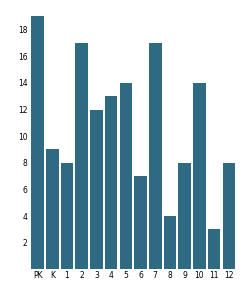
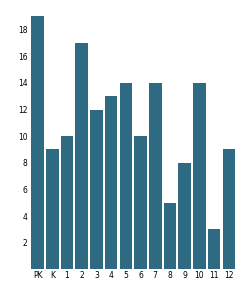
1: 8 -> 10
6: 7 -> 10
7: 17 -> 14
8: 4 -> 5
12: 8 -> 9
